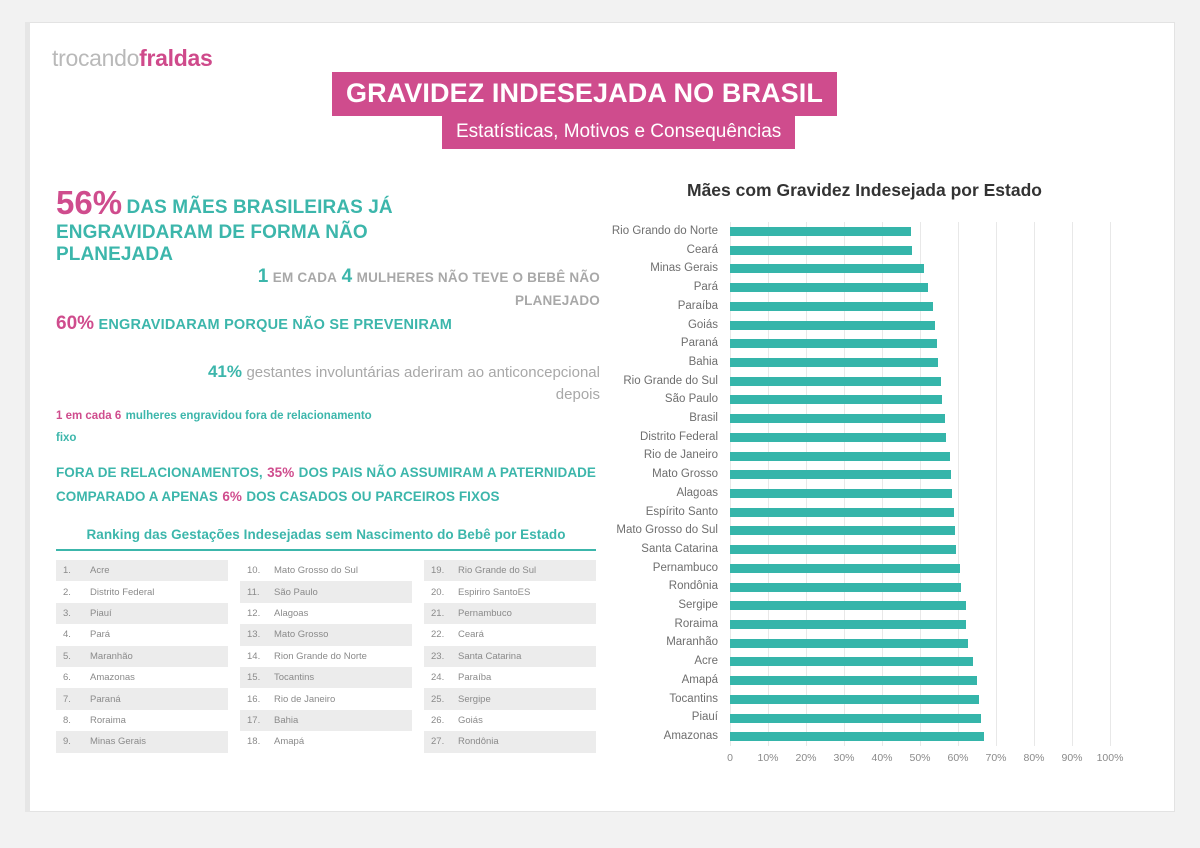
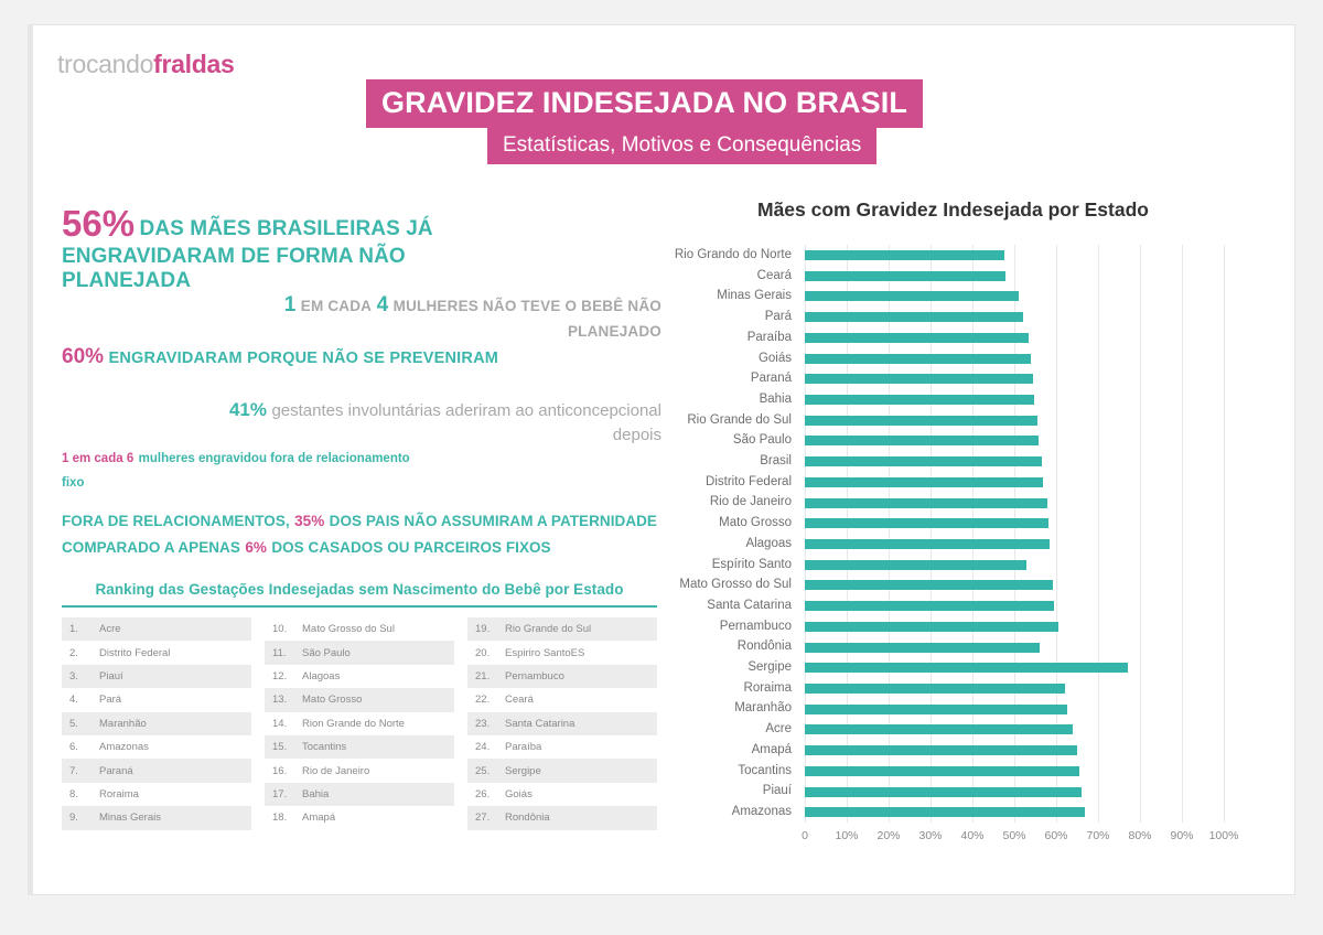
Espírito Santo: 59% -> 53%
Rondônia: 61% -> 56%
Sergipe: 62% -> 77%
